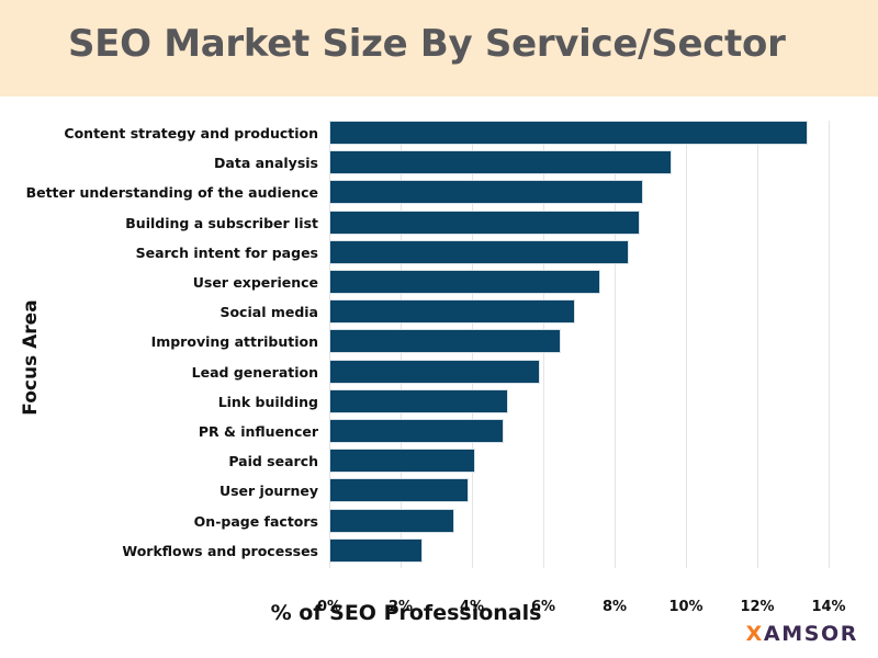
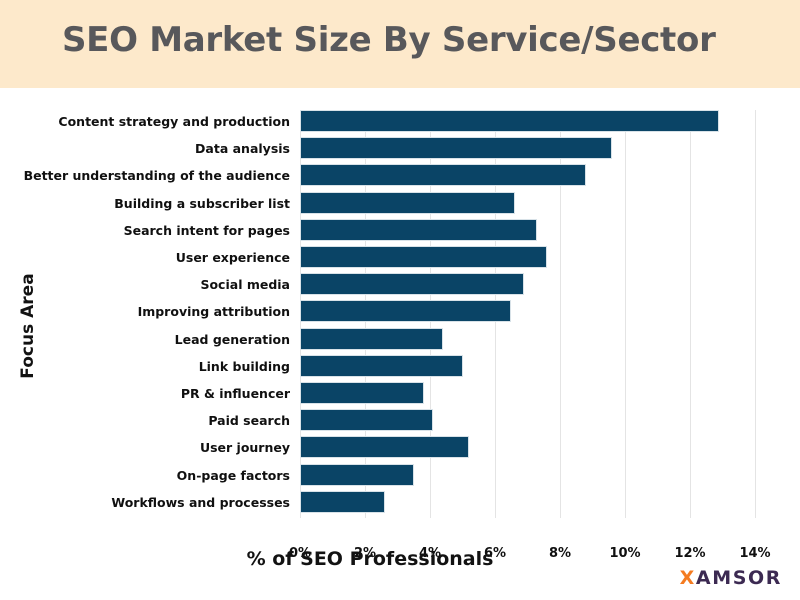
Content strategy and production: 13.4% -> 12.9%
Building a subscriber list: 8.7% -> 6.6%
Search intent for pages: 8.4% -> 7.3%
Lead generation: 5.9% -> 4.4%
PR & influencer: 4.9% -> 3.8%
User journey: 3.9% -> 5.2%
